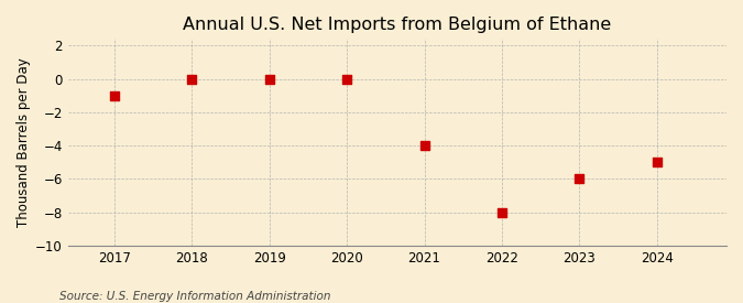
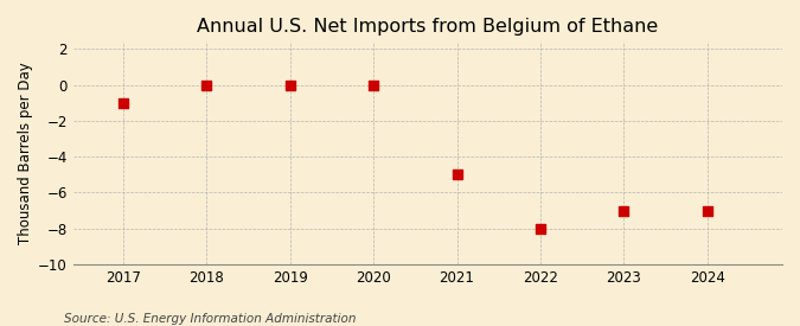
2021: -4 -> -5
2023: -6 -> -7
2024: -5 -> -7
